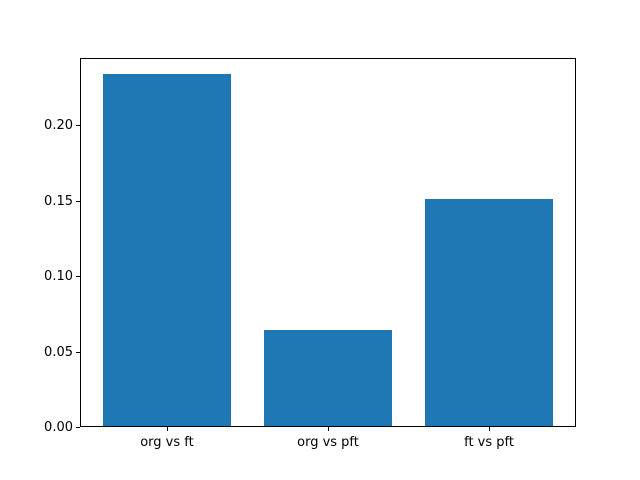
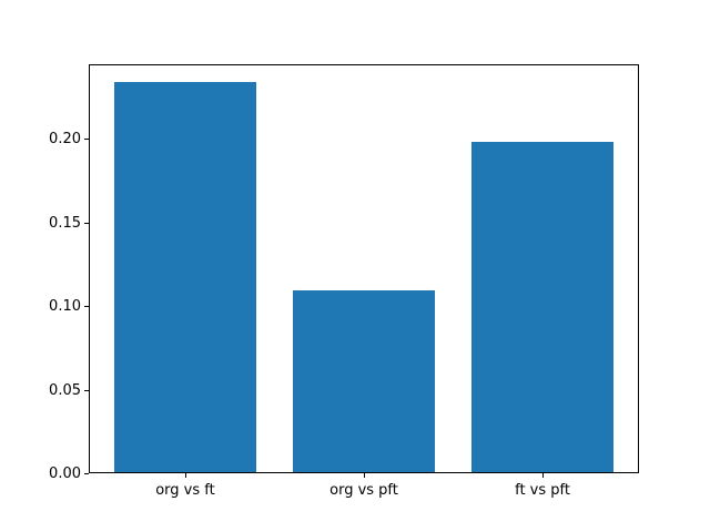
org vs pft: 0.064 -> 0.109
ft vs pft: 0.151 -> 0.198
